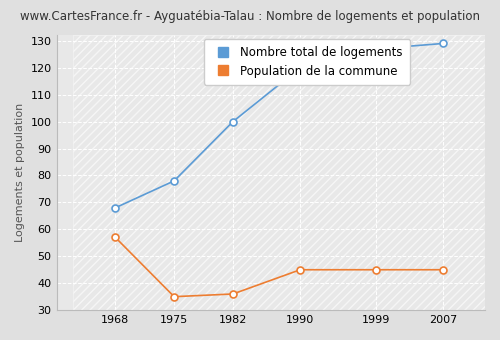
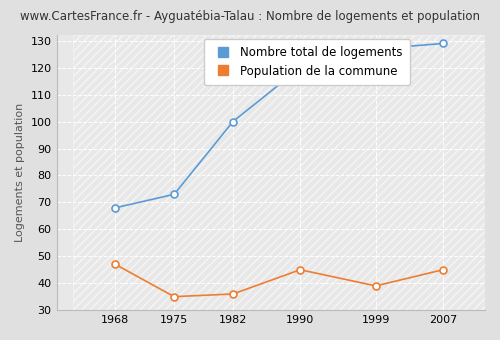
Population de la commune/1968: 57 -> 47
Nombre total de logements/1975: 78 -> 73
Population de la commune/1999: 45 -> 39
